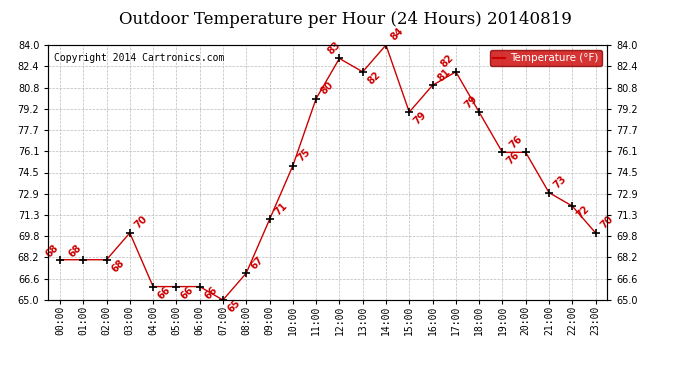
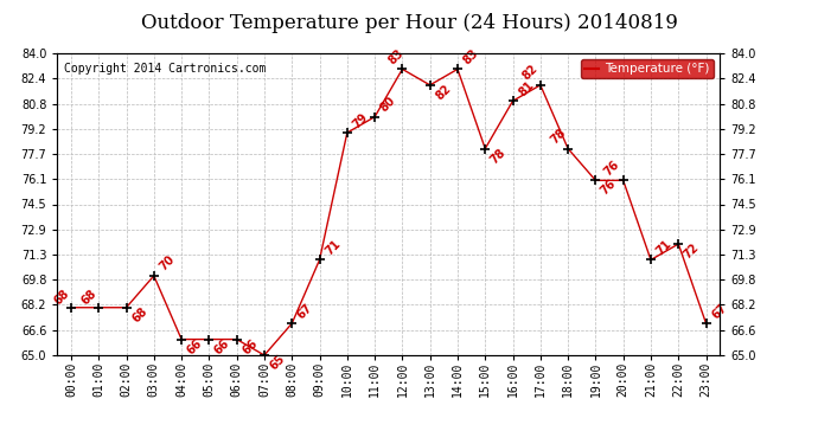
10:00: 75 -> 79
14:00: 84 -> 83
15:00: 79 -> 78
18:00: 79 -> 78
21:00: 73 -> 71
23:00: 70 -> 67
